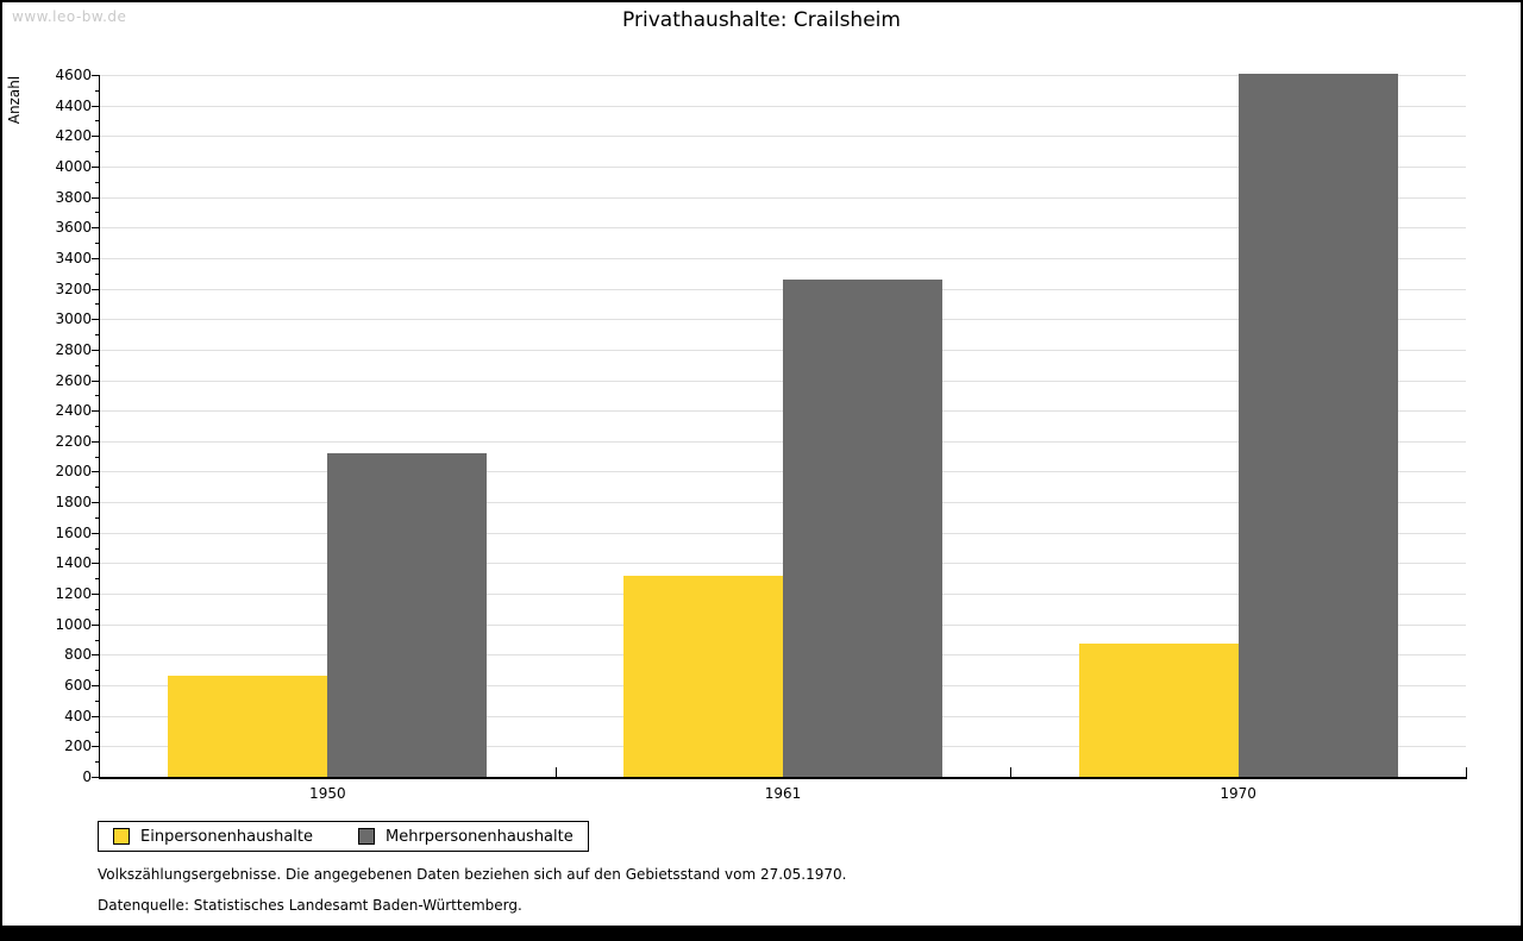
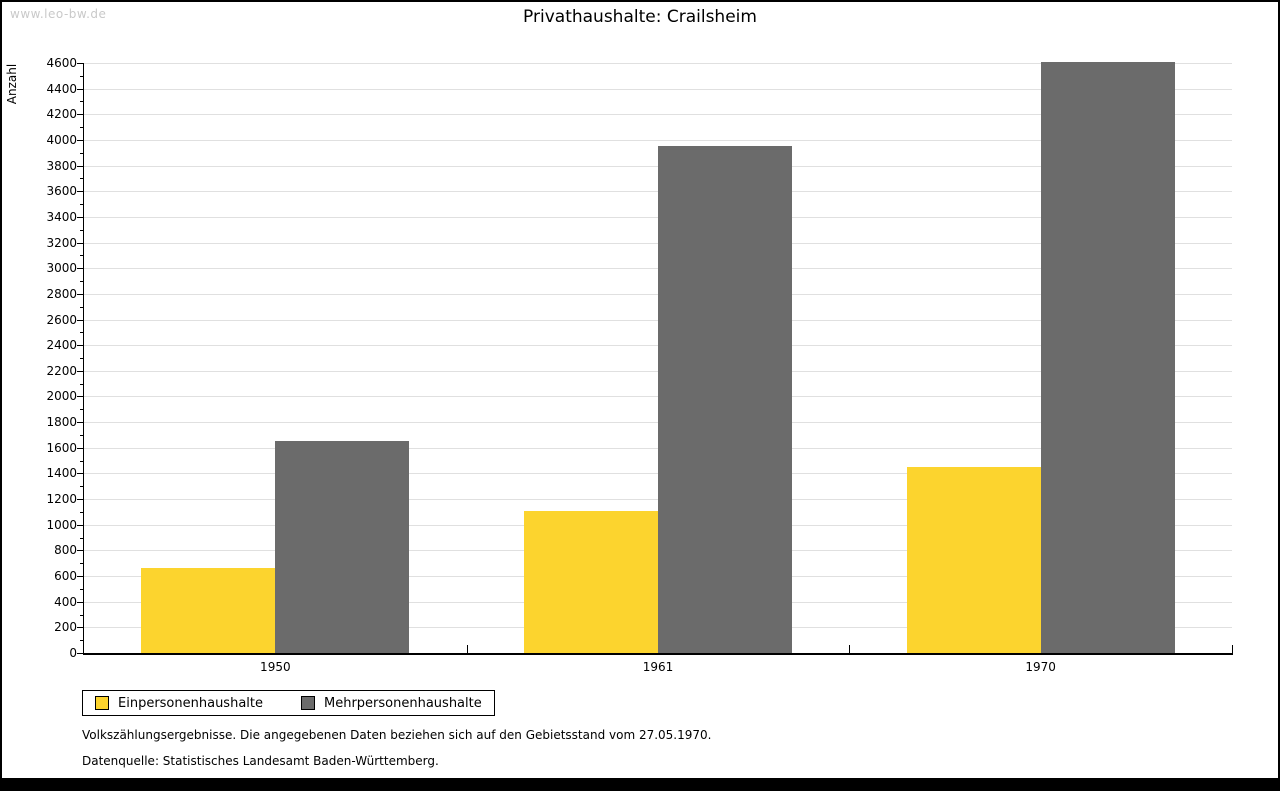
Mehrpersonenhaushalte/1950: 2120 -> 1660
Einpersonenhaushalte/1961: 1320 -> 1110
Mehrpersonenhaushalte/1961: 3260 -> 3950
Einpersonenhaushalte/1970: 870 -> 1450
